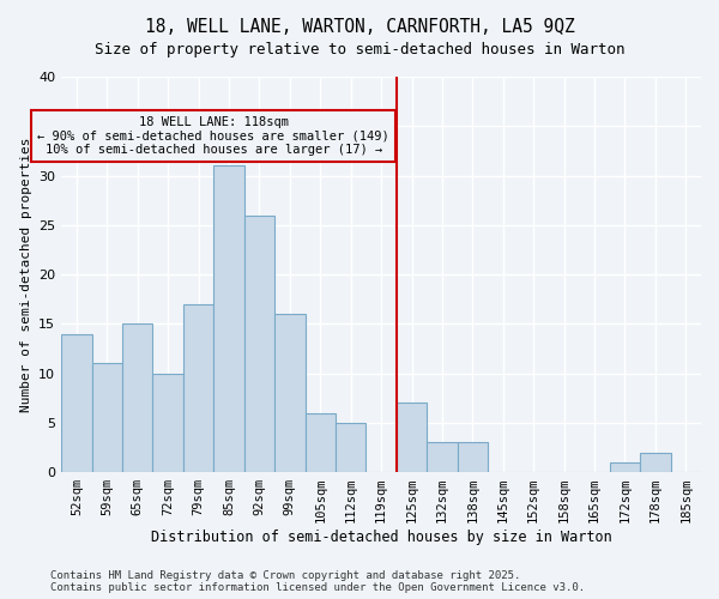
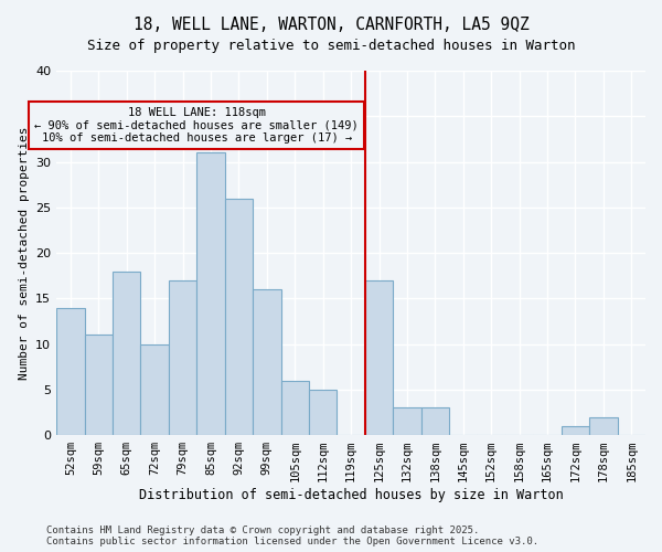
65sqm: 15 -> 18
125sqm: 7 -> 17
